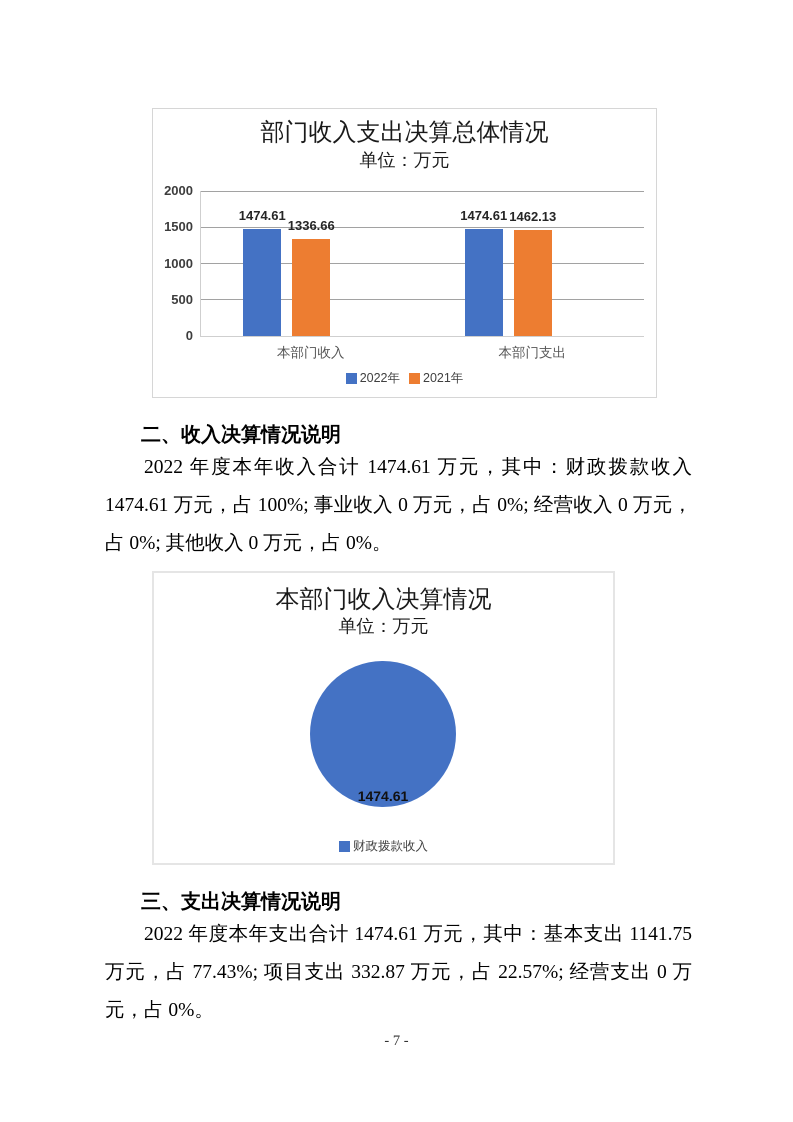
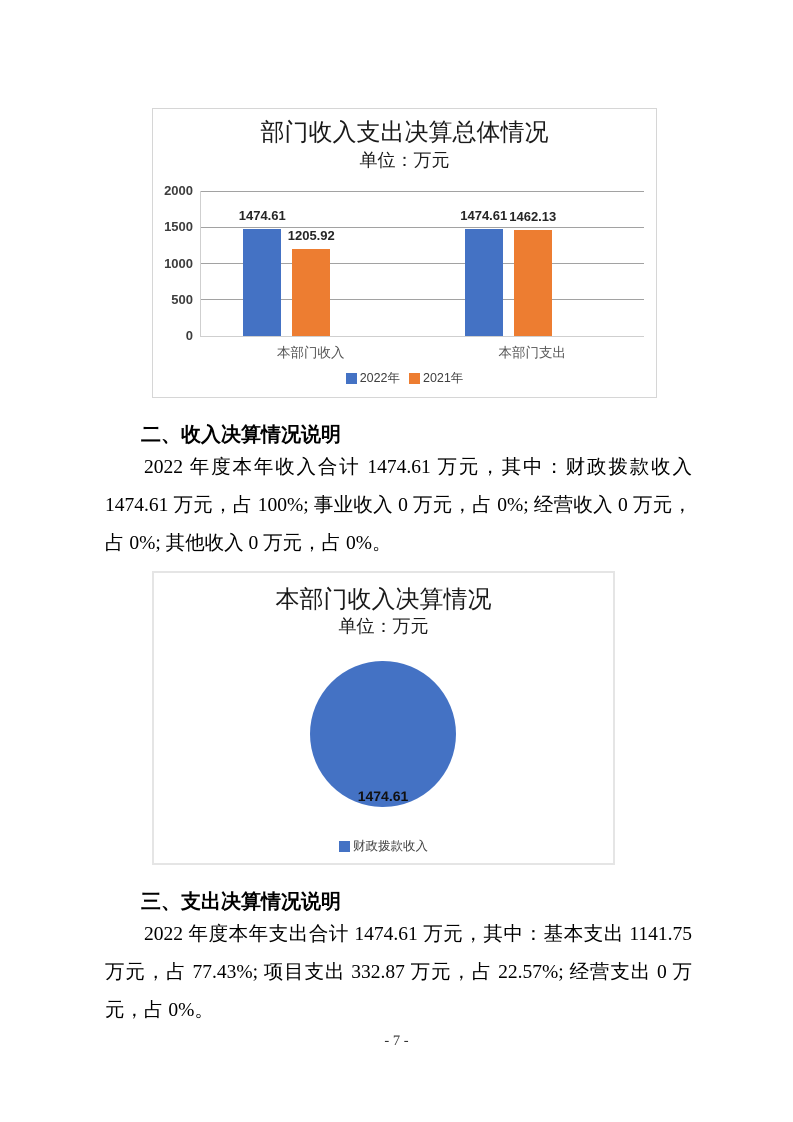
部门收入支出决算总体情况/2021年/本部门收入: 1336.66 -> 1205.92
